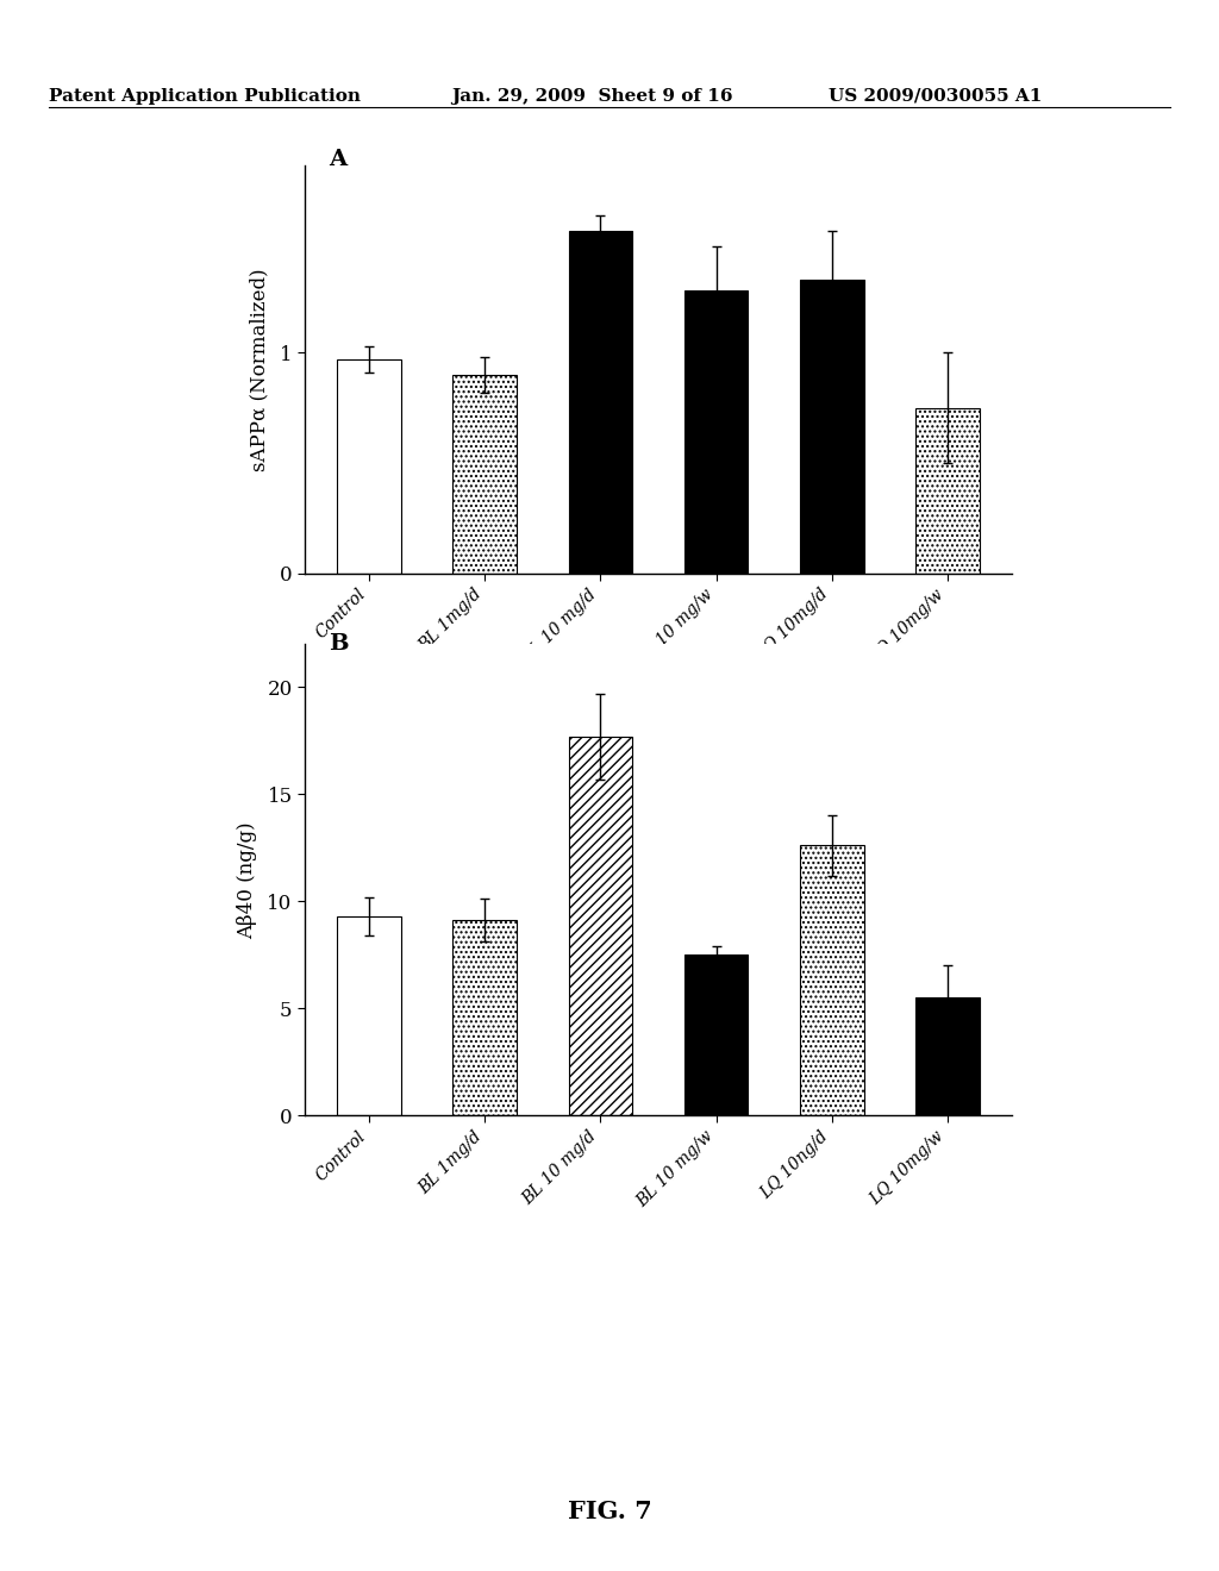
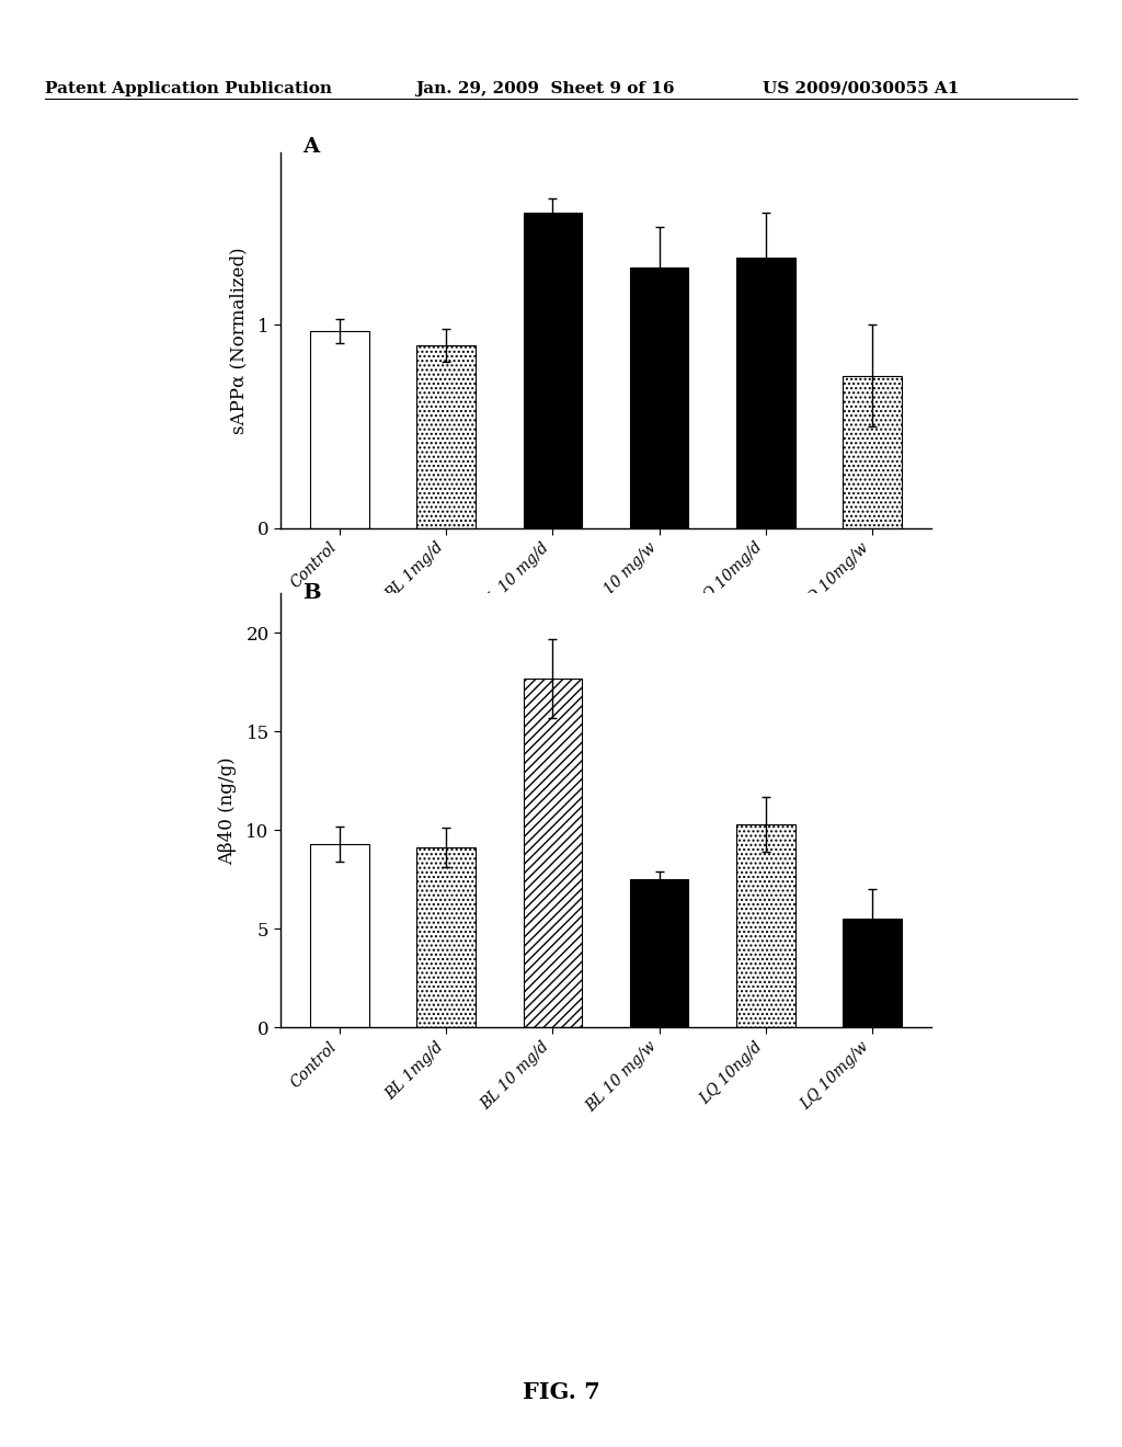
LQ 10ng/d: 12.6 -> 10.3
